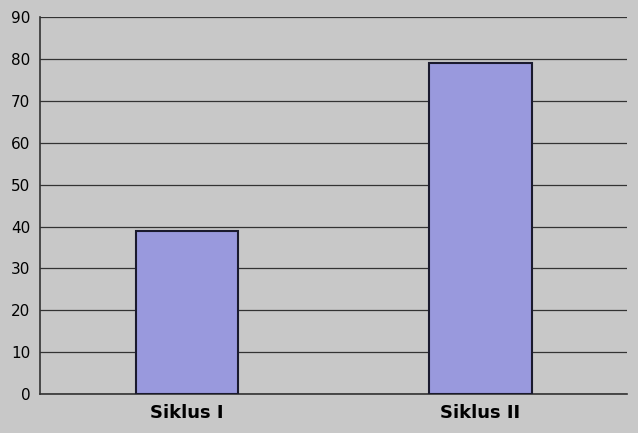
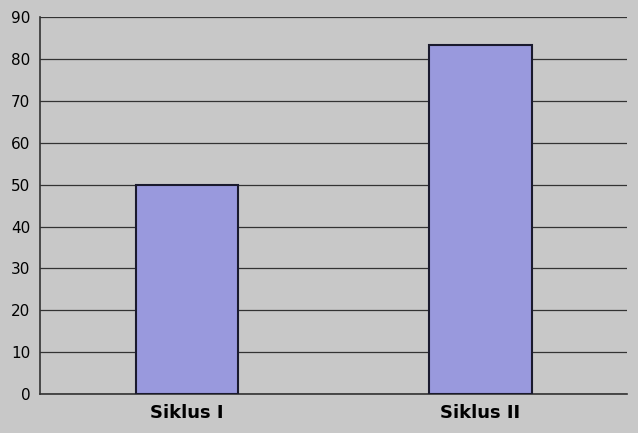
Siklus I: 39.0 -> 50.0
Siklus II: 79.0 -> 83.3
